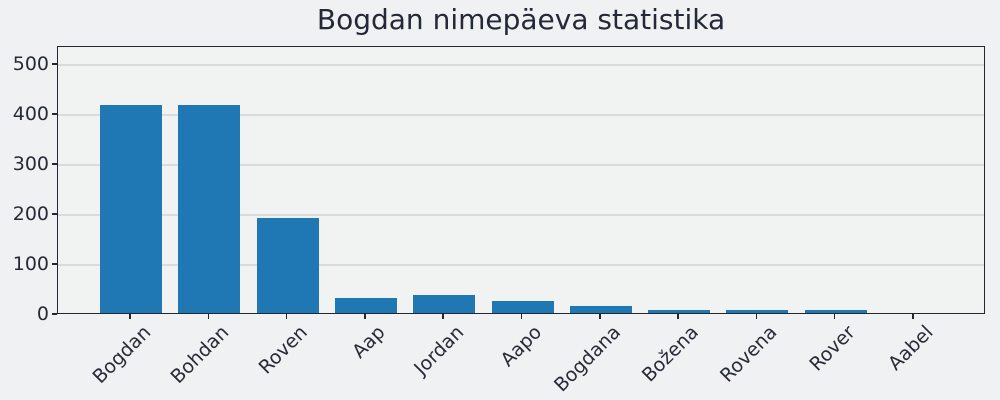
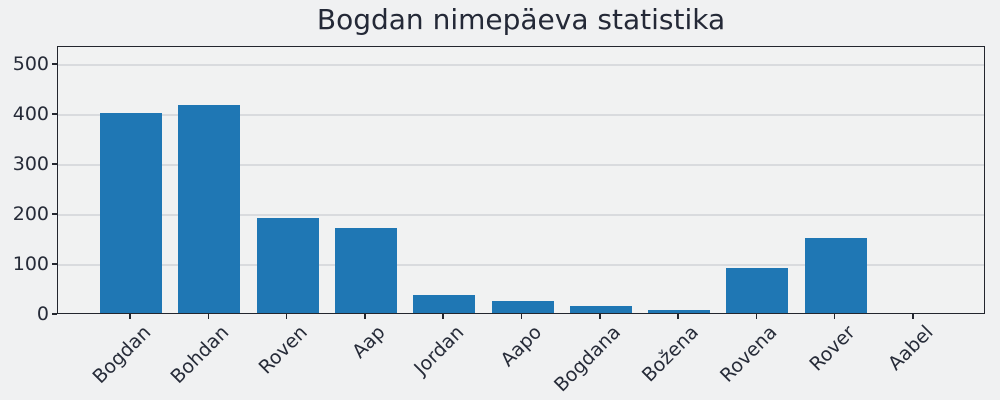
Bogdan: 420 -> 400
Aap: 30 -> 170
Rovena: 10 -> 90
Rover: 10 -> 150
